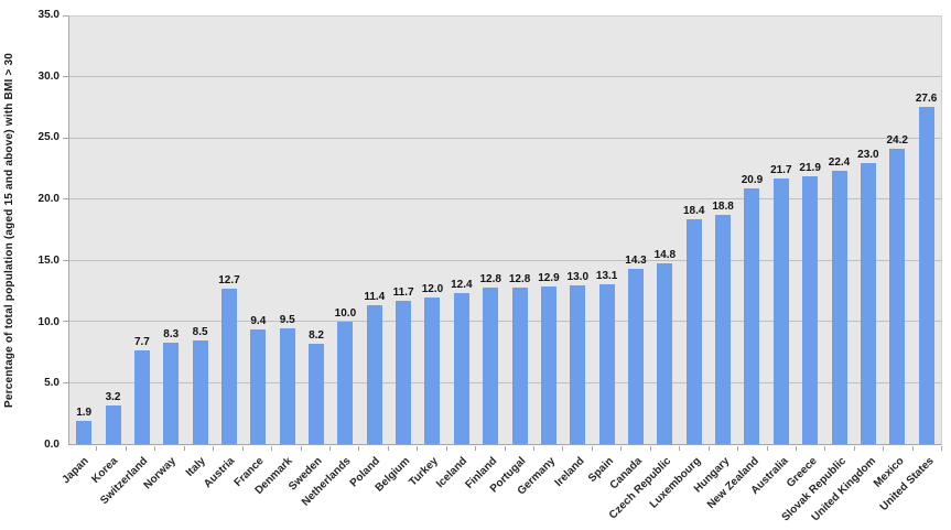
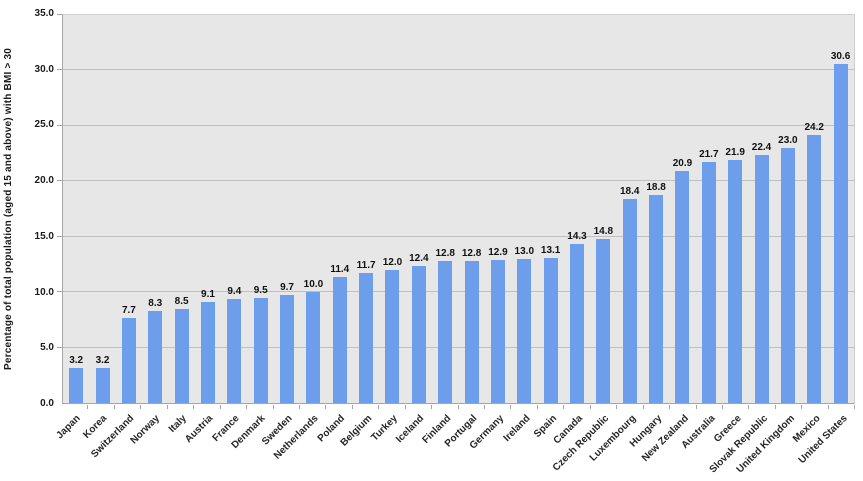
Japan: 1.9 -> 3.2
Austria: 12.7 -> 9.1
Sweden: 8.2 -> 9.7
United States: 27.6 -> 30.6
